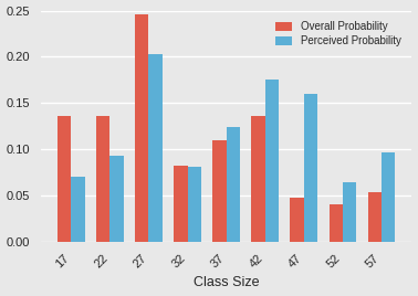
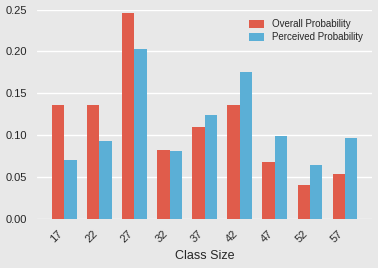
Overall Probability/47: 0.048 -> 0.068
Perceived Probability/47: 0.160 -> 0.099
